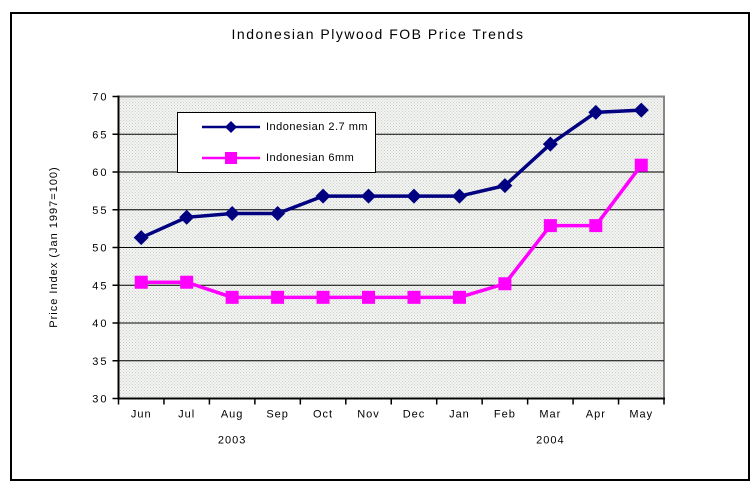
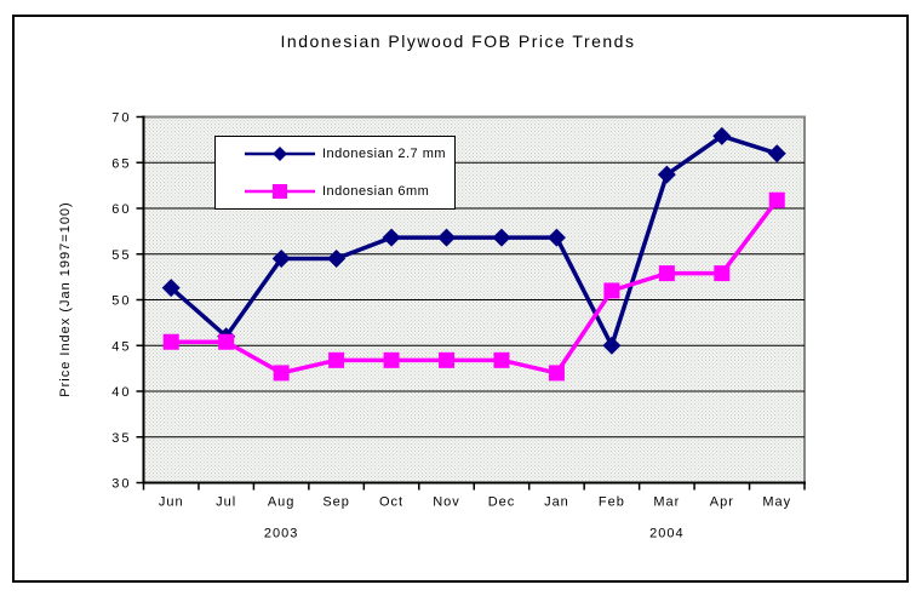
Indonesian 2.7 mm/Jul: 54 -> 46
Indonesian 6mm/Aug: 43 -> 42
Indonesian 6mm/Jan: 43 -> 42
Indonesian 2.7 mm/Feb: 58 -> 45
Indonesian 6mm/Feb: 45 -> 51
Indonesian 2.7 mm/May: 68 -> 66
